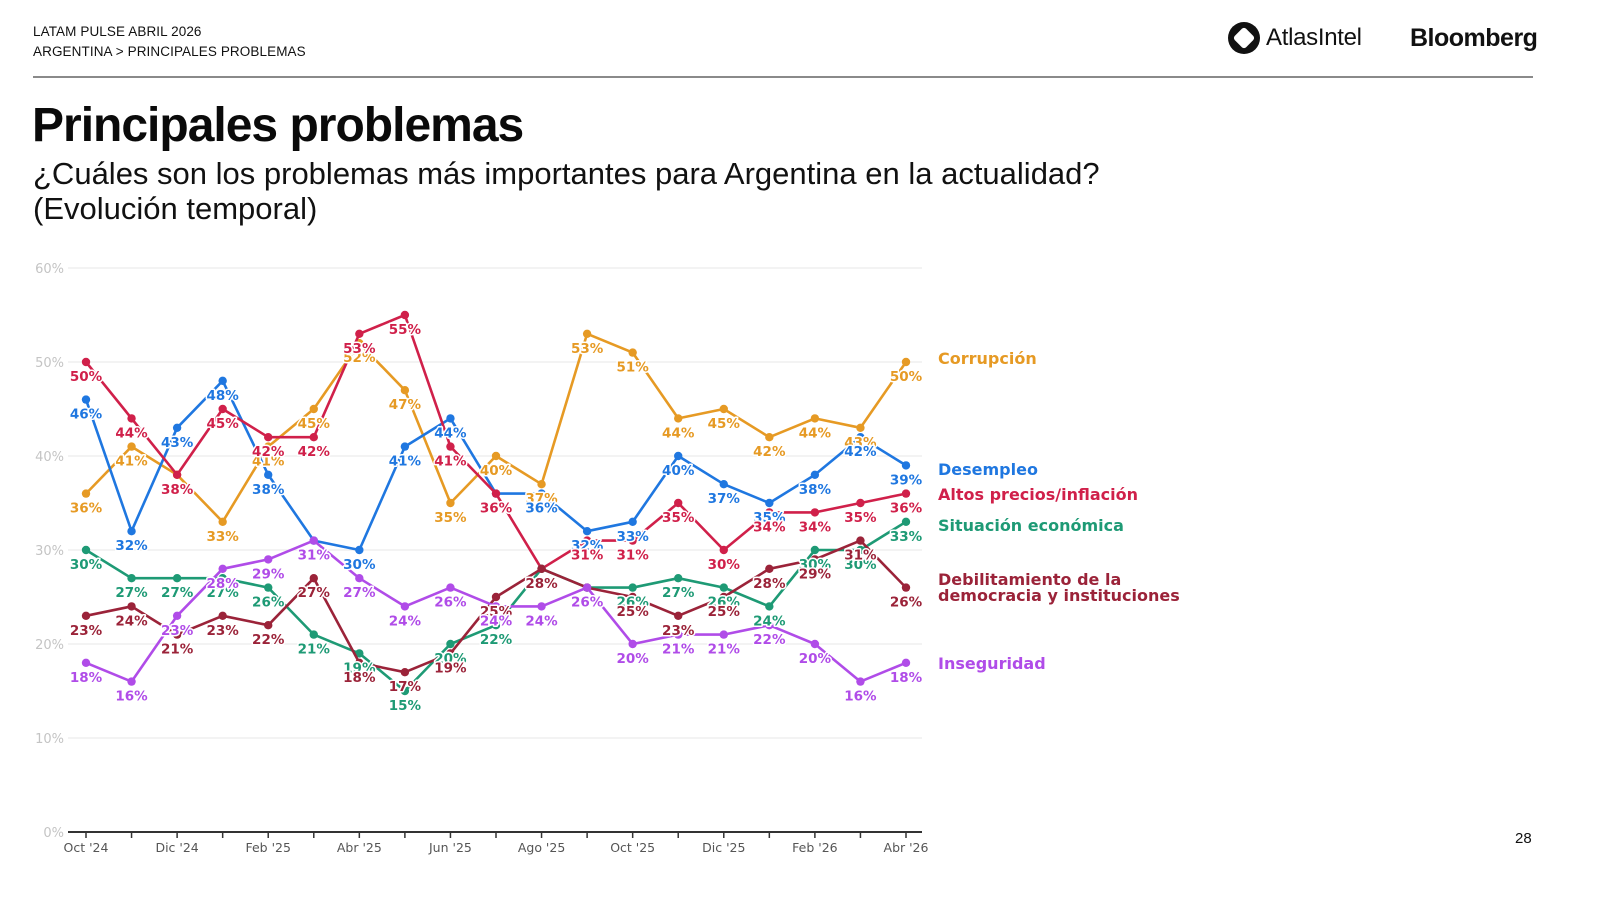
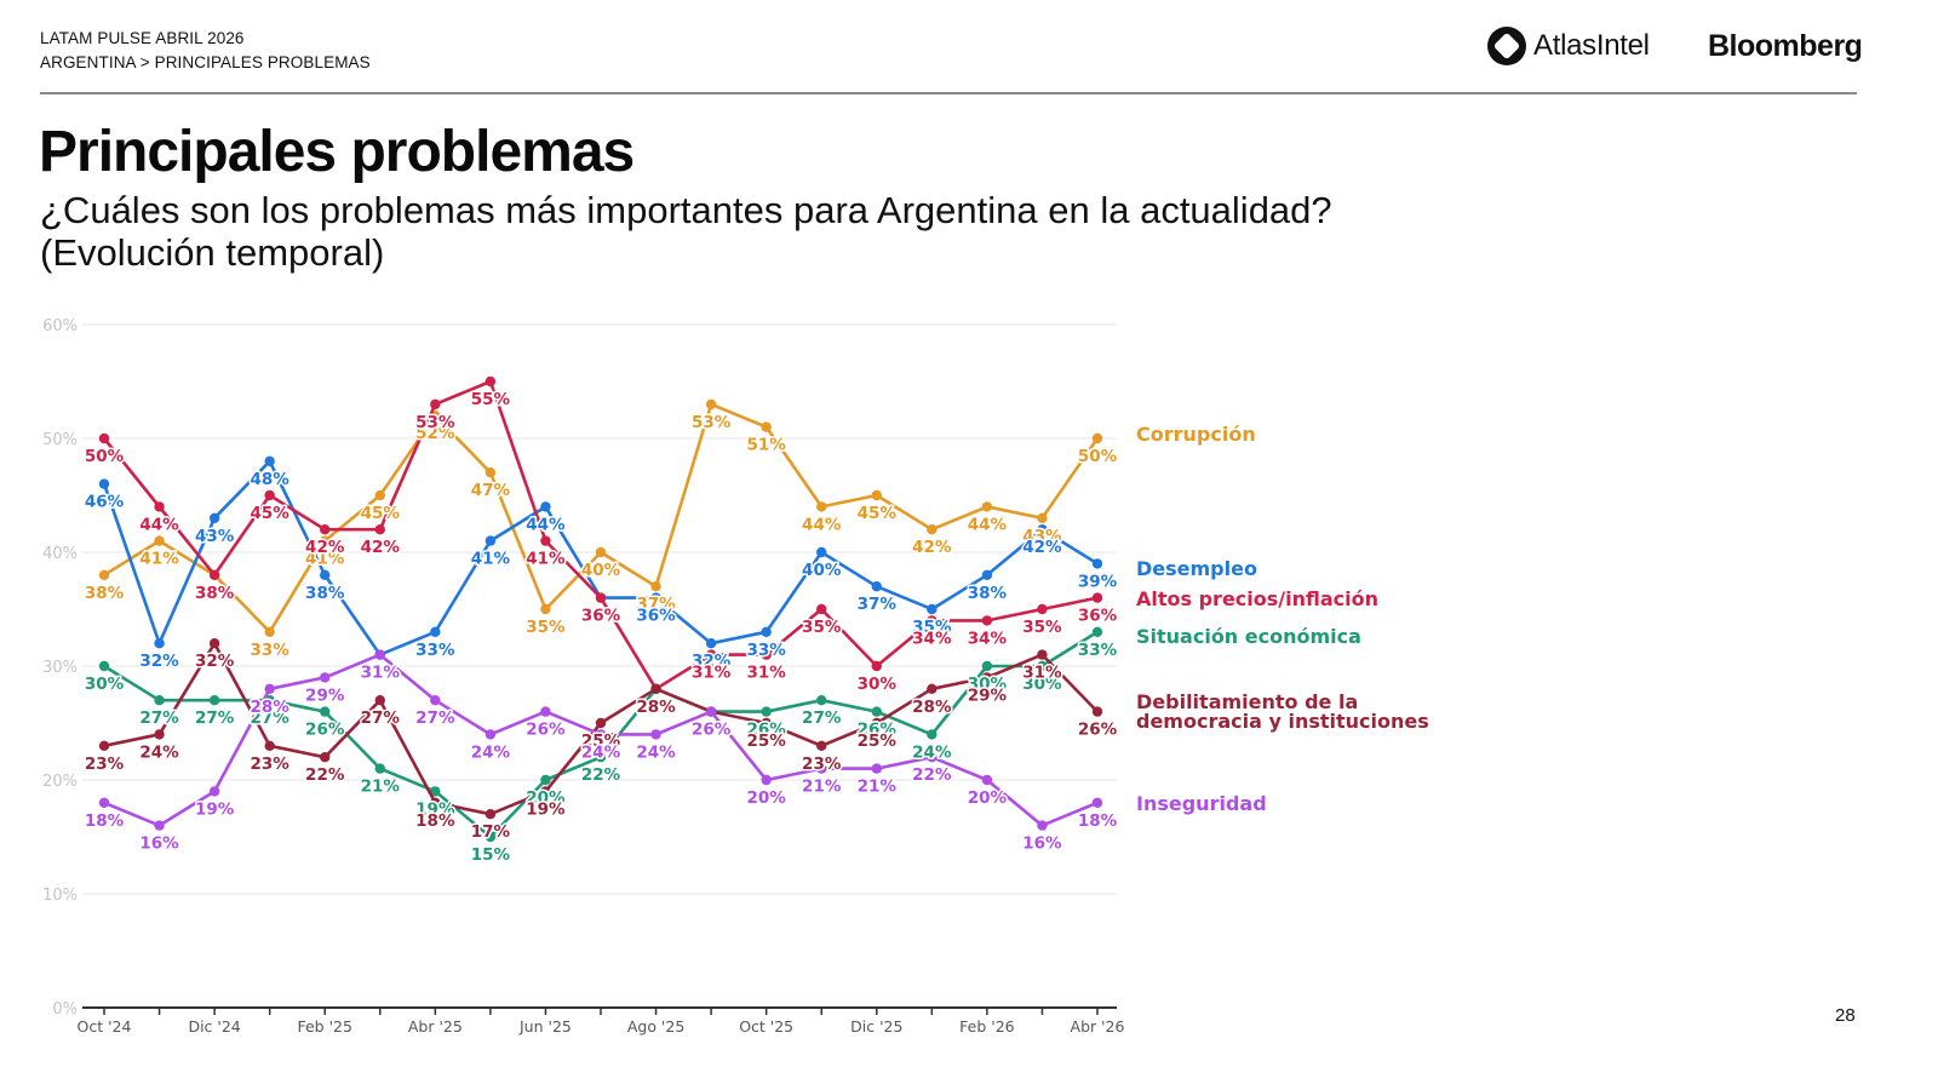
Corrupción/Oct '24: 36% -> 38%
Debilitamiento de la democracia y instituciones/Dic '24: 21% -> 32%
Inseguridad/Dic '24: 23% -> 19%
Desempleo/Abr '25: 30% -> 33%
